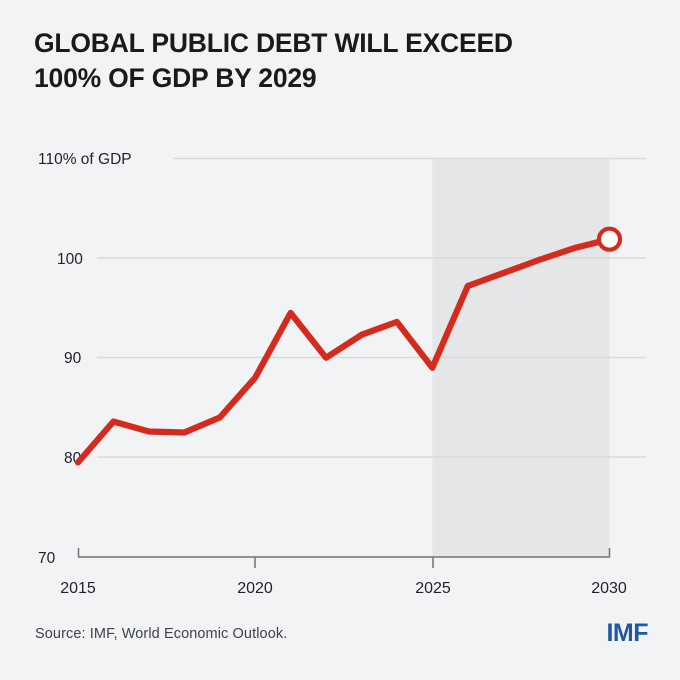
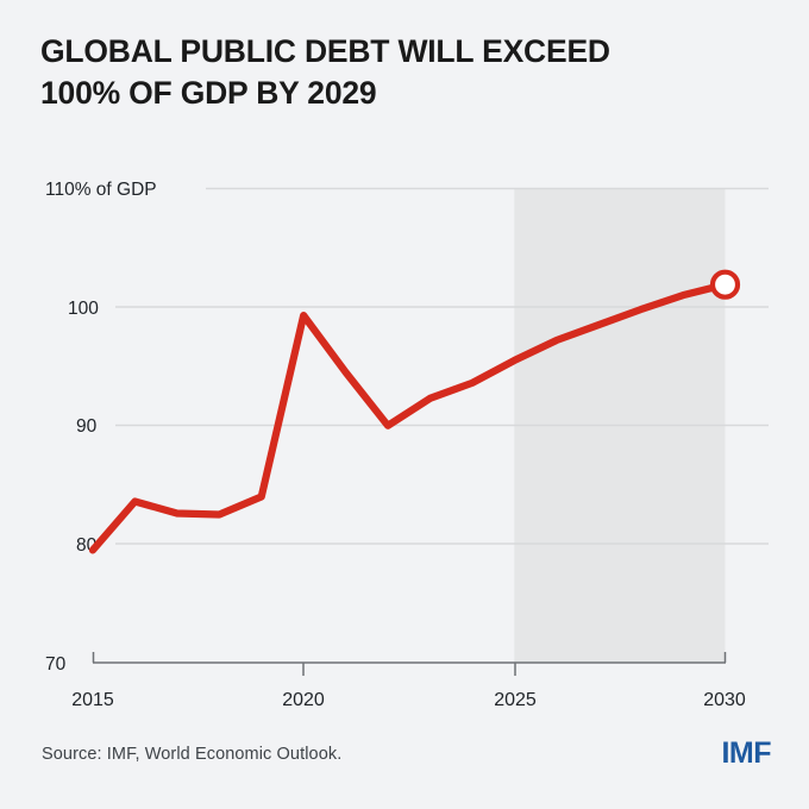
2020: 88 -> 99
2025: 89 -> 96
